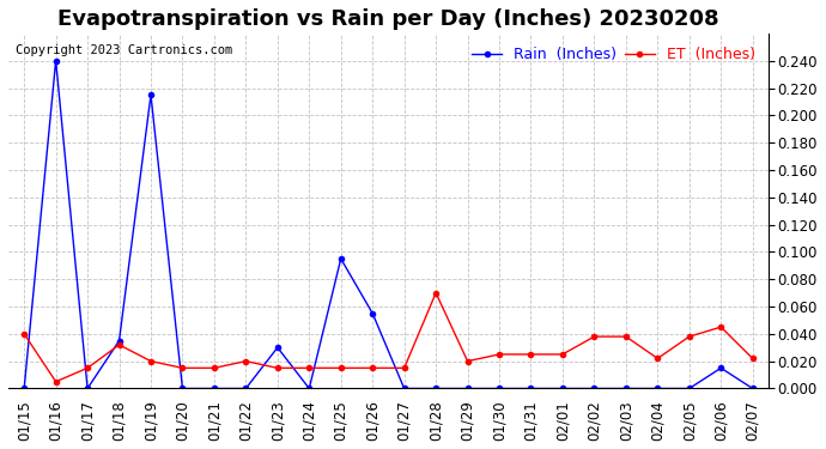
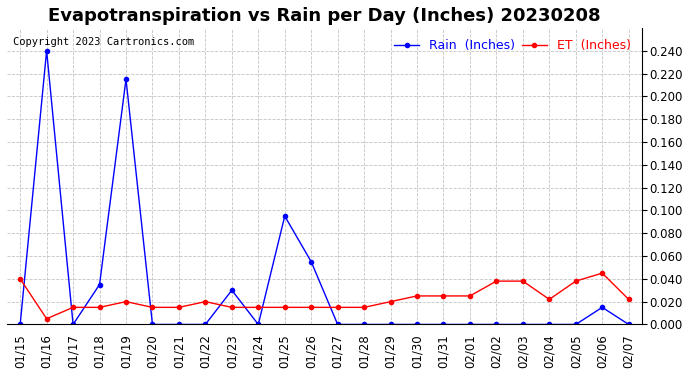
ET (Inches)/01/18: 0.032 -> 0.015
ET (Inches)/01/28: 0.070 -> 0.015
